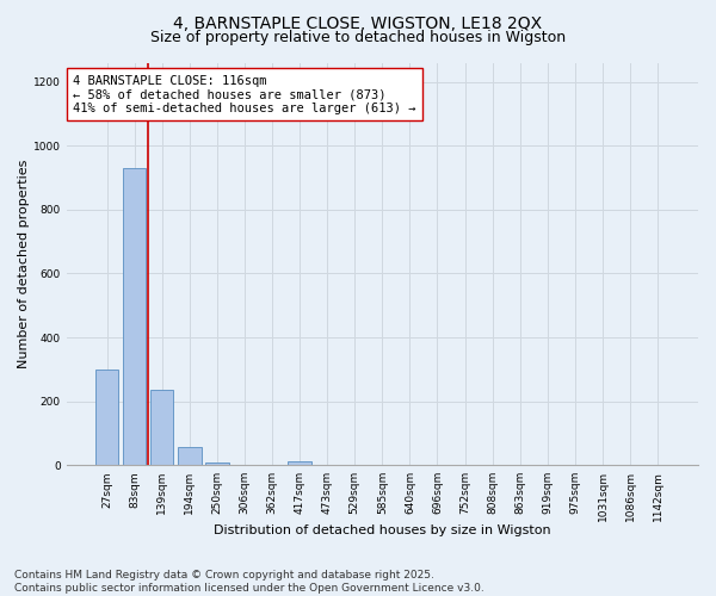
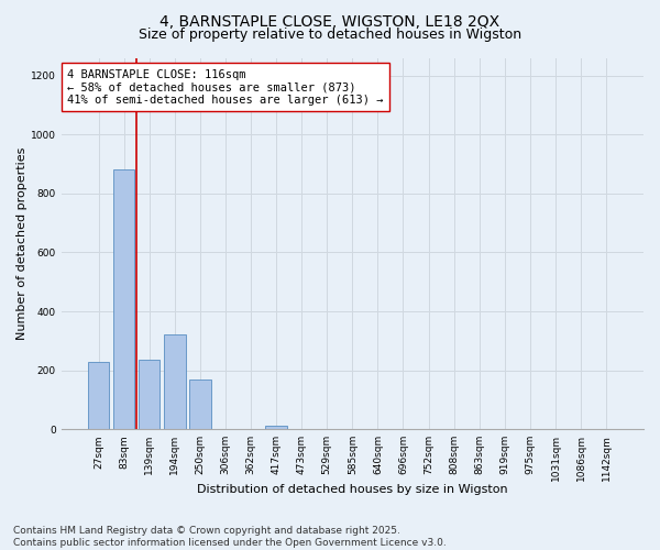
27sqm: 300 -> 230
83sqm: 930 -> 880
194sqm: 55 -> 320
250sqm: 10 -> 170
